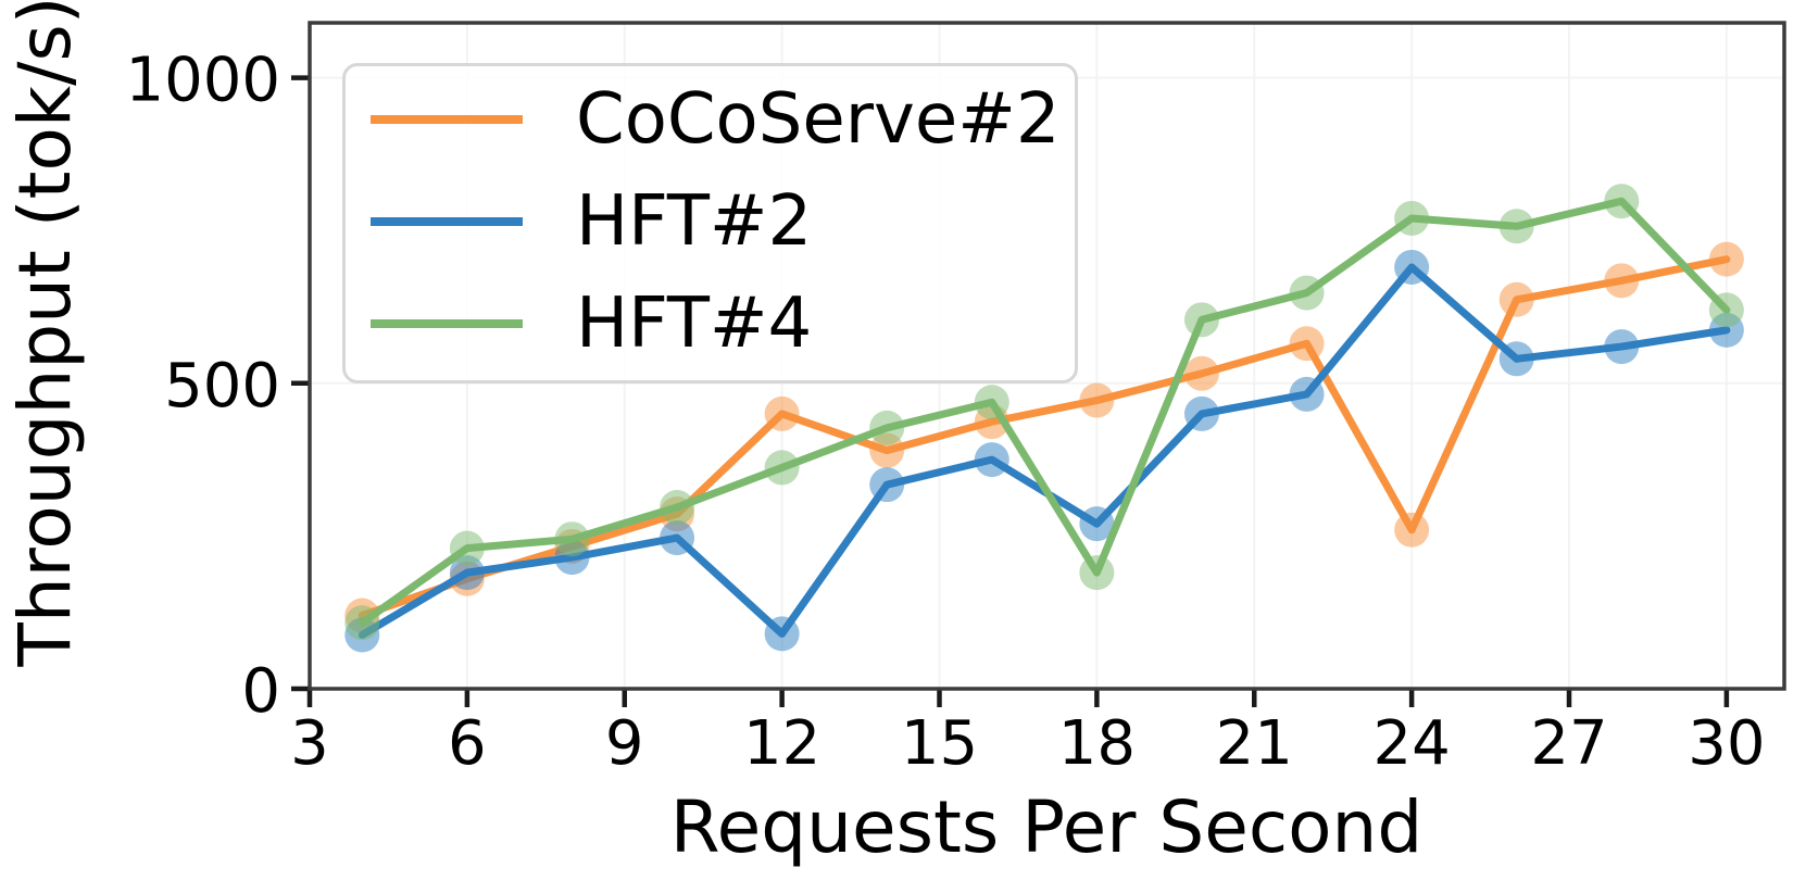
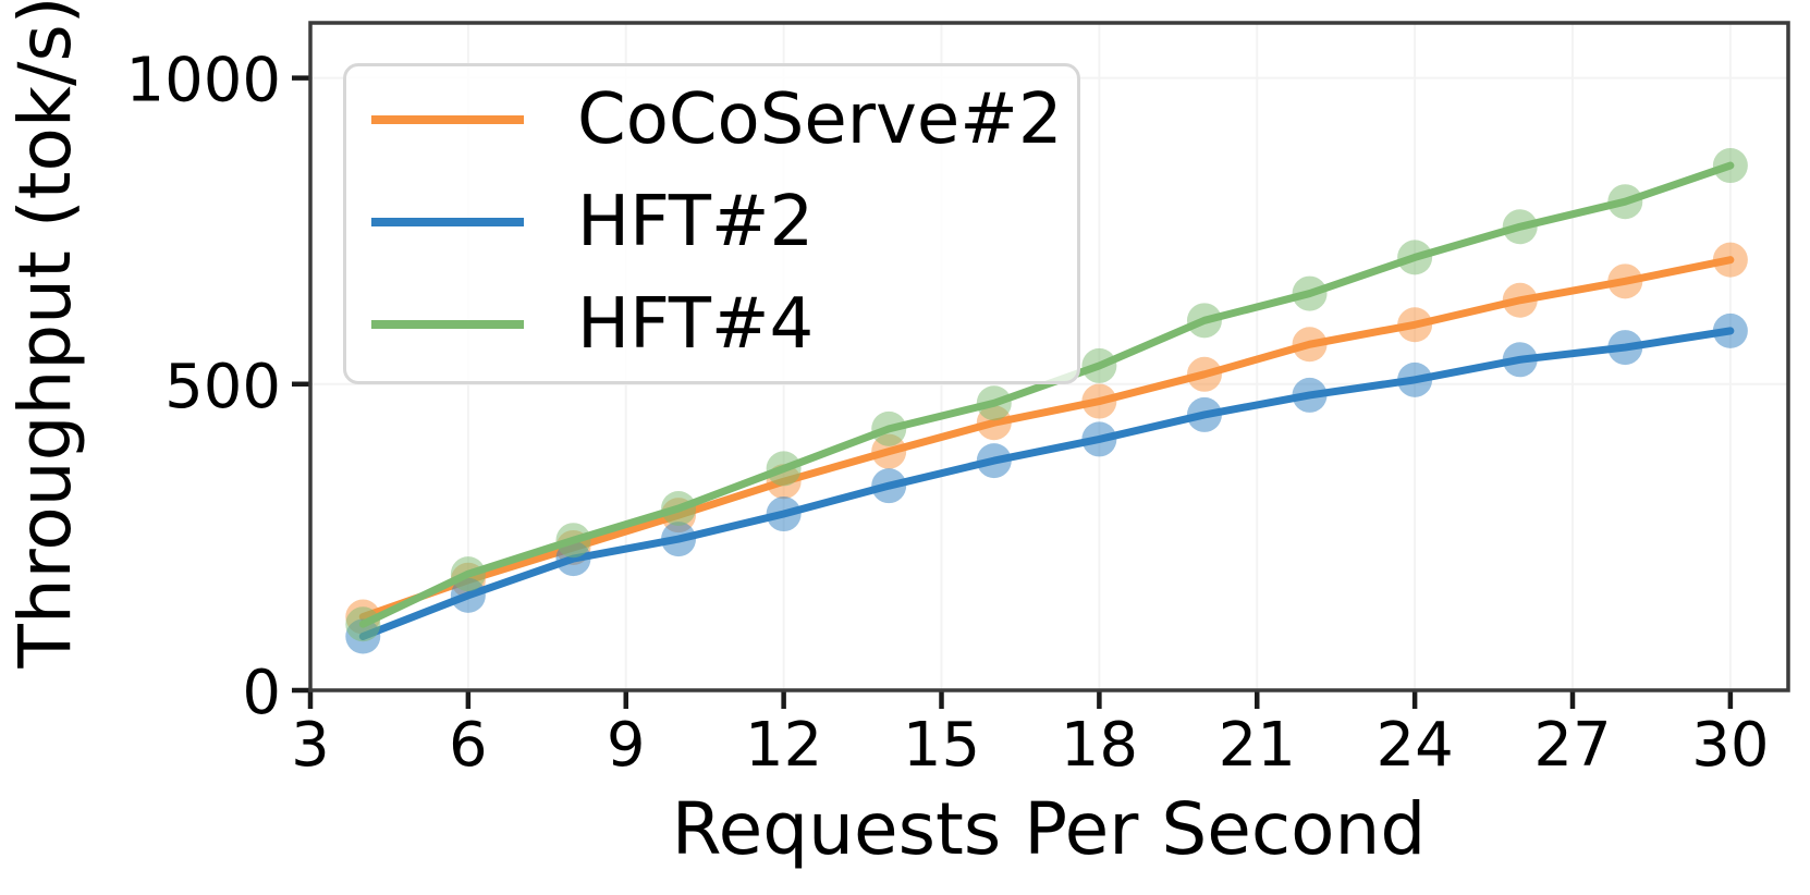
HFT#2/6: 190 -> 160
HFT#4/6: 230 -> 190
CoCoServe#2/12: 450 -> 340
HFT#2/12: 90 -> 290
HFT#2/18: 270 -> 410
HFT#4/18: 190 -> 530
CoCoServe#2/24: 260 -> 600
HFT#2/24: 690 -> 510
HFT#4/24: 770 -> 710
HFT#4/30: 620 -> 860
